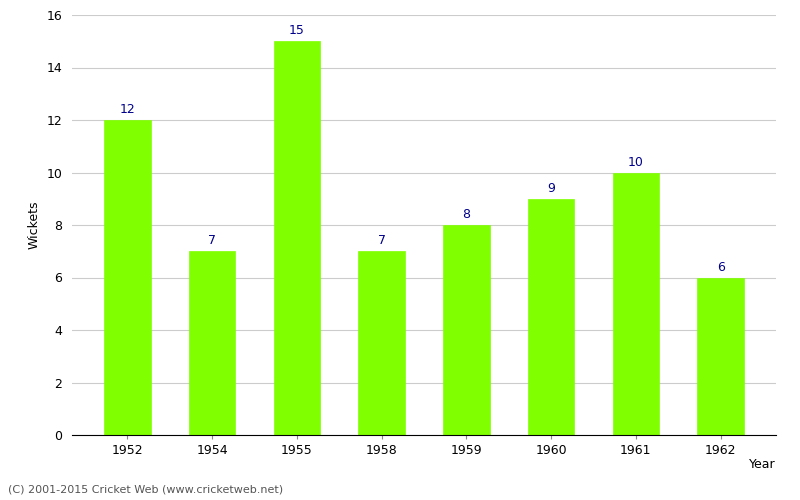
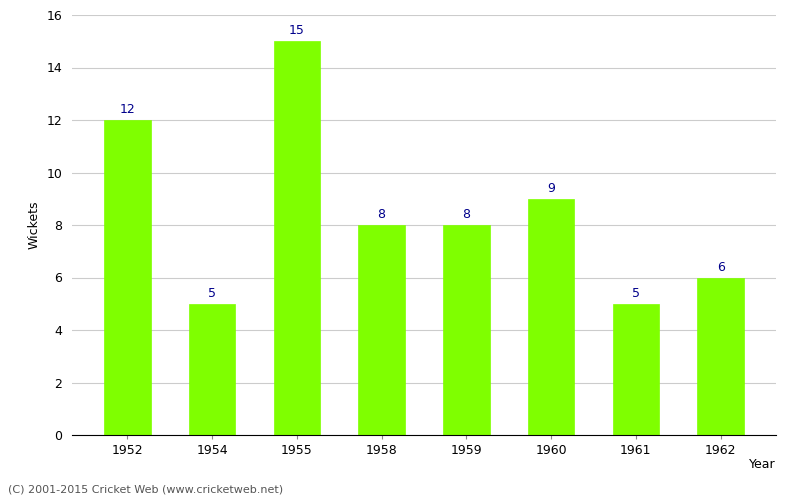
1954: 7 -> 5
1958: 7 -> 8
1961: 10 -> 5
